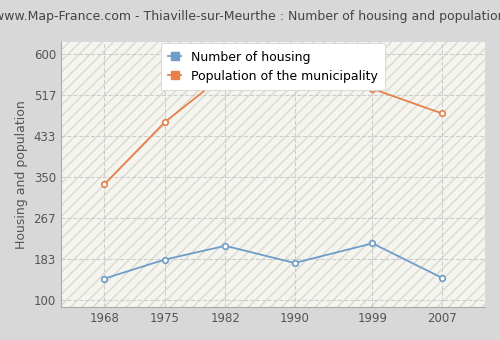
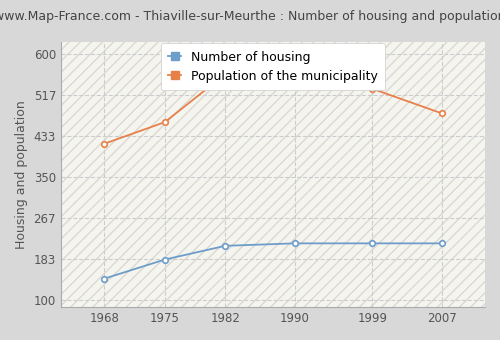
Population of the municipality/1968: 335 -> 418
Number of housing/1990: 175 -> 215
Number of housing/2007: 145 -> 215
